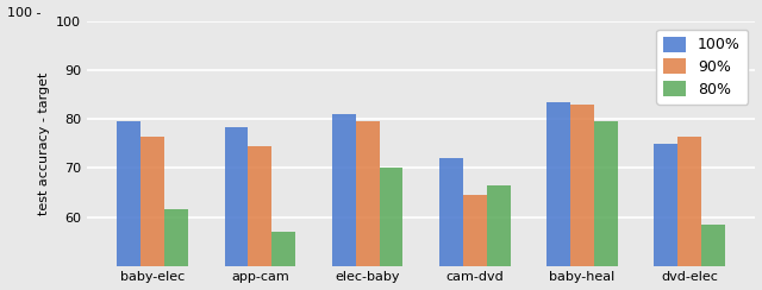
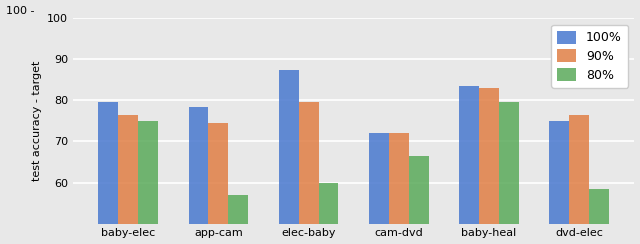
80%/baby-elec: 61.5 -> 75.0
100%/elec-baby: 81.0 -> 87.5
80%/elec-baby: 70.0 -> 60.0
90%/cam-dvd: 64.5 -> 72.0
